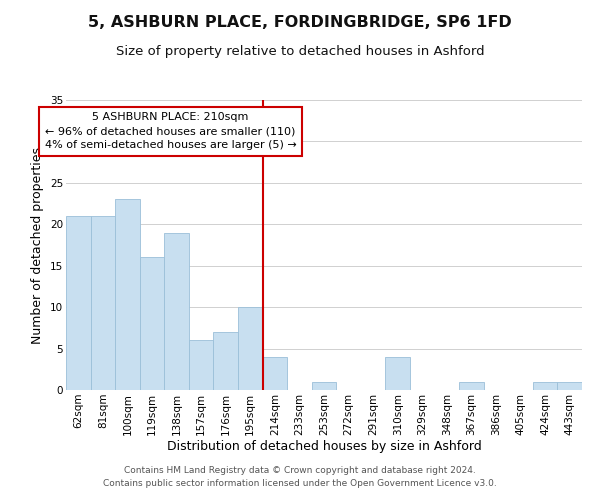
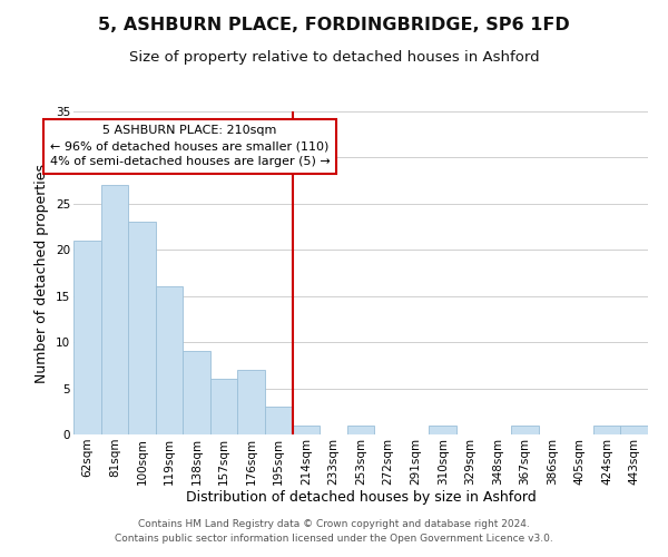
81sqm: 21 -> 27
138sqm: 19 -> 9
195sqm: 10 -> 3
214sqm: 4 -> 1
310sqm: 4 -> 1
